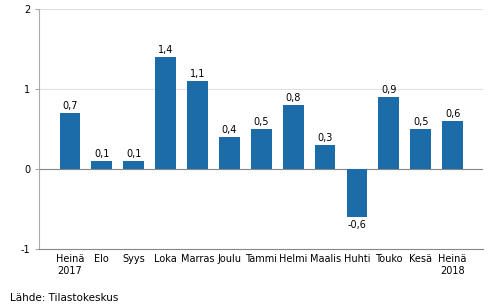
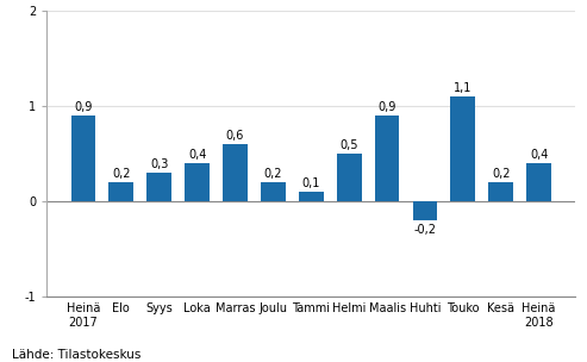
Heinä 2017: 0,7 -> 0,9
Elo: 0,1 -> 0,2
Syys: 0,1 -> 0,3
Loka: 1,4 -> 0,4
Marras: 1,1 -> 0,6
Joulu: 0,4 -> 0,2
Tammi: 0,5 -> 0,1
Helmi: 0,8 -> 0,5
Maalis: 0,3 -> 0,9
Huhti: -0,6 -> -0,2
Touko: 0,9 -> 1,1
Kesä: 0,5 -> 0,2
Heinä 2018: 0,6 -> 0,4
